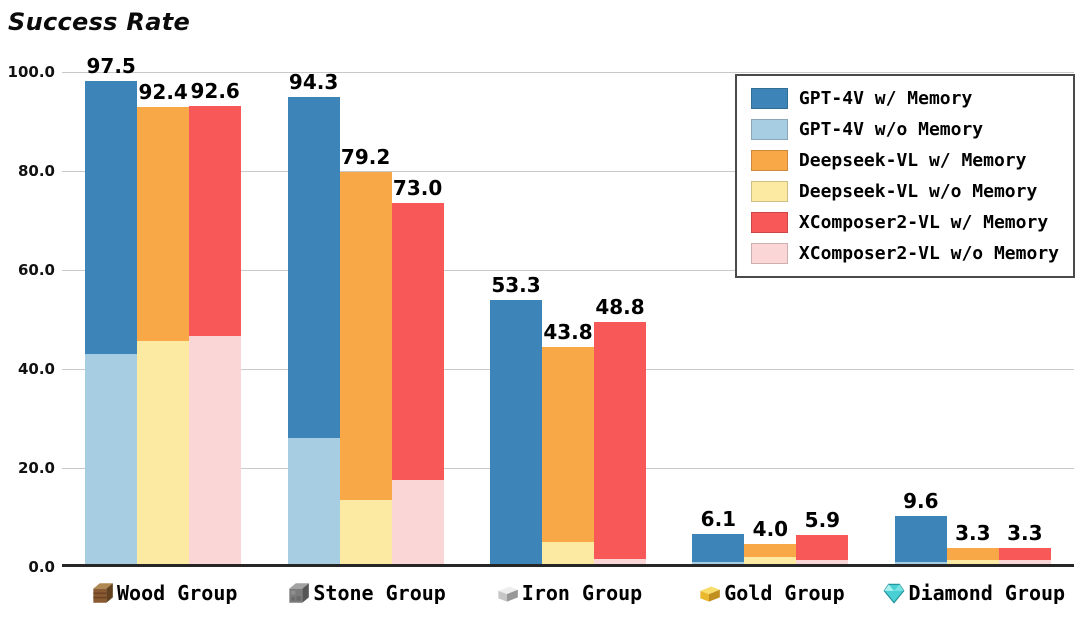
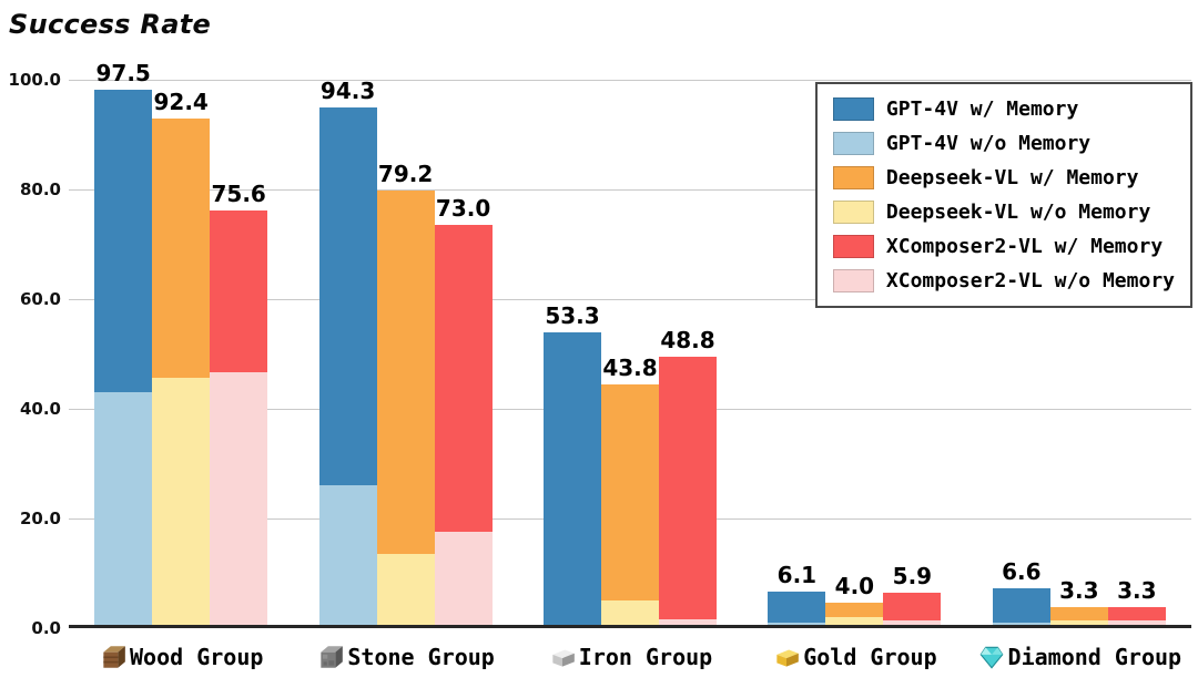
XComposer2-VL w/ Memory/Wood Group: 92.6 -> 75.6
GPT-4V w/ Memory/Diamond Group: 9.6 -> 6.6
